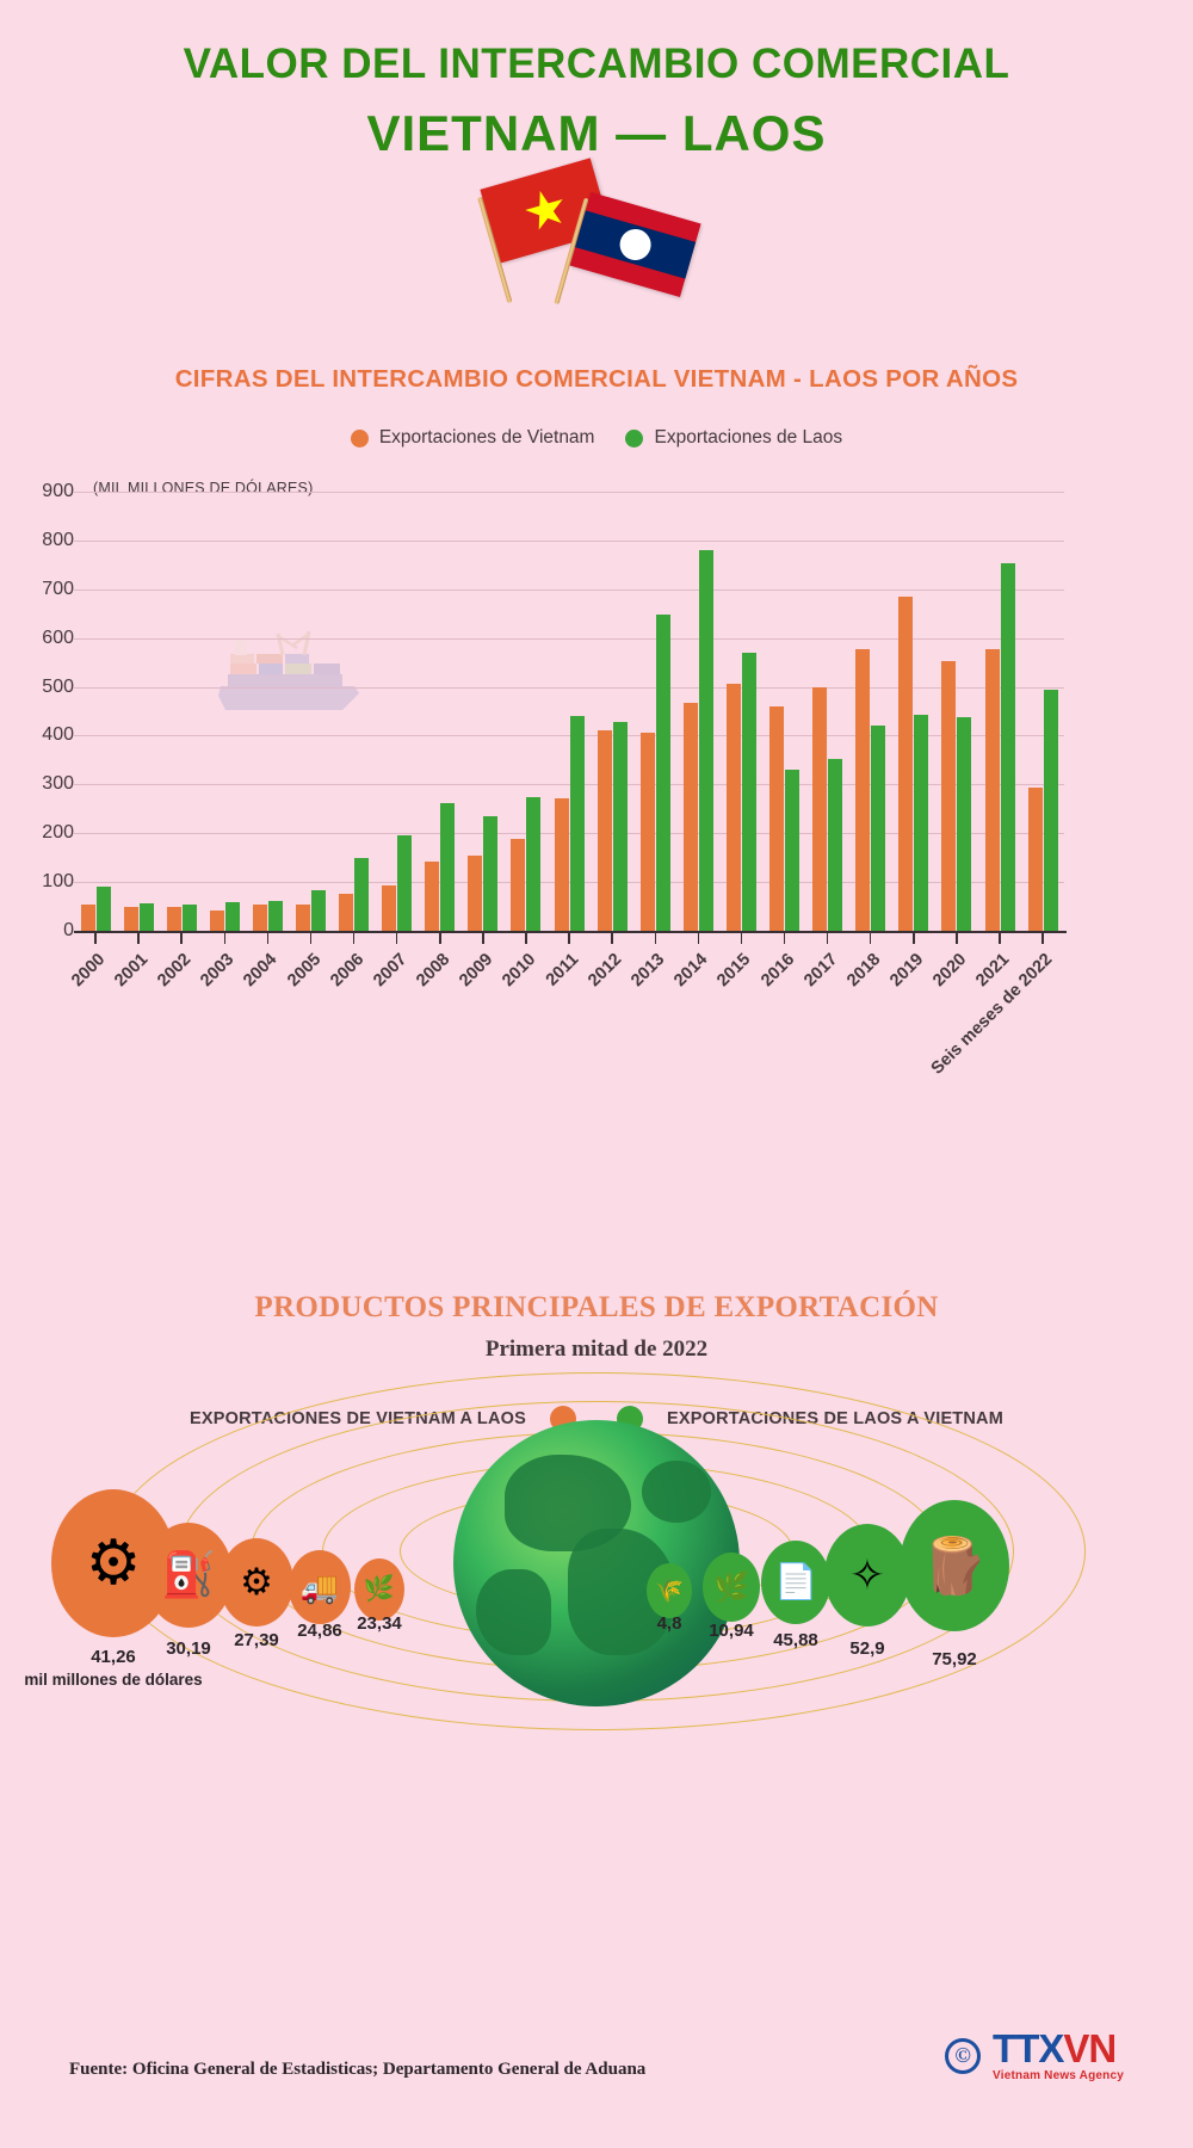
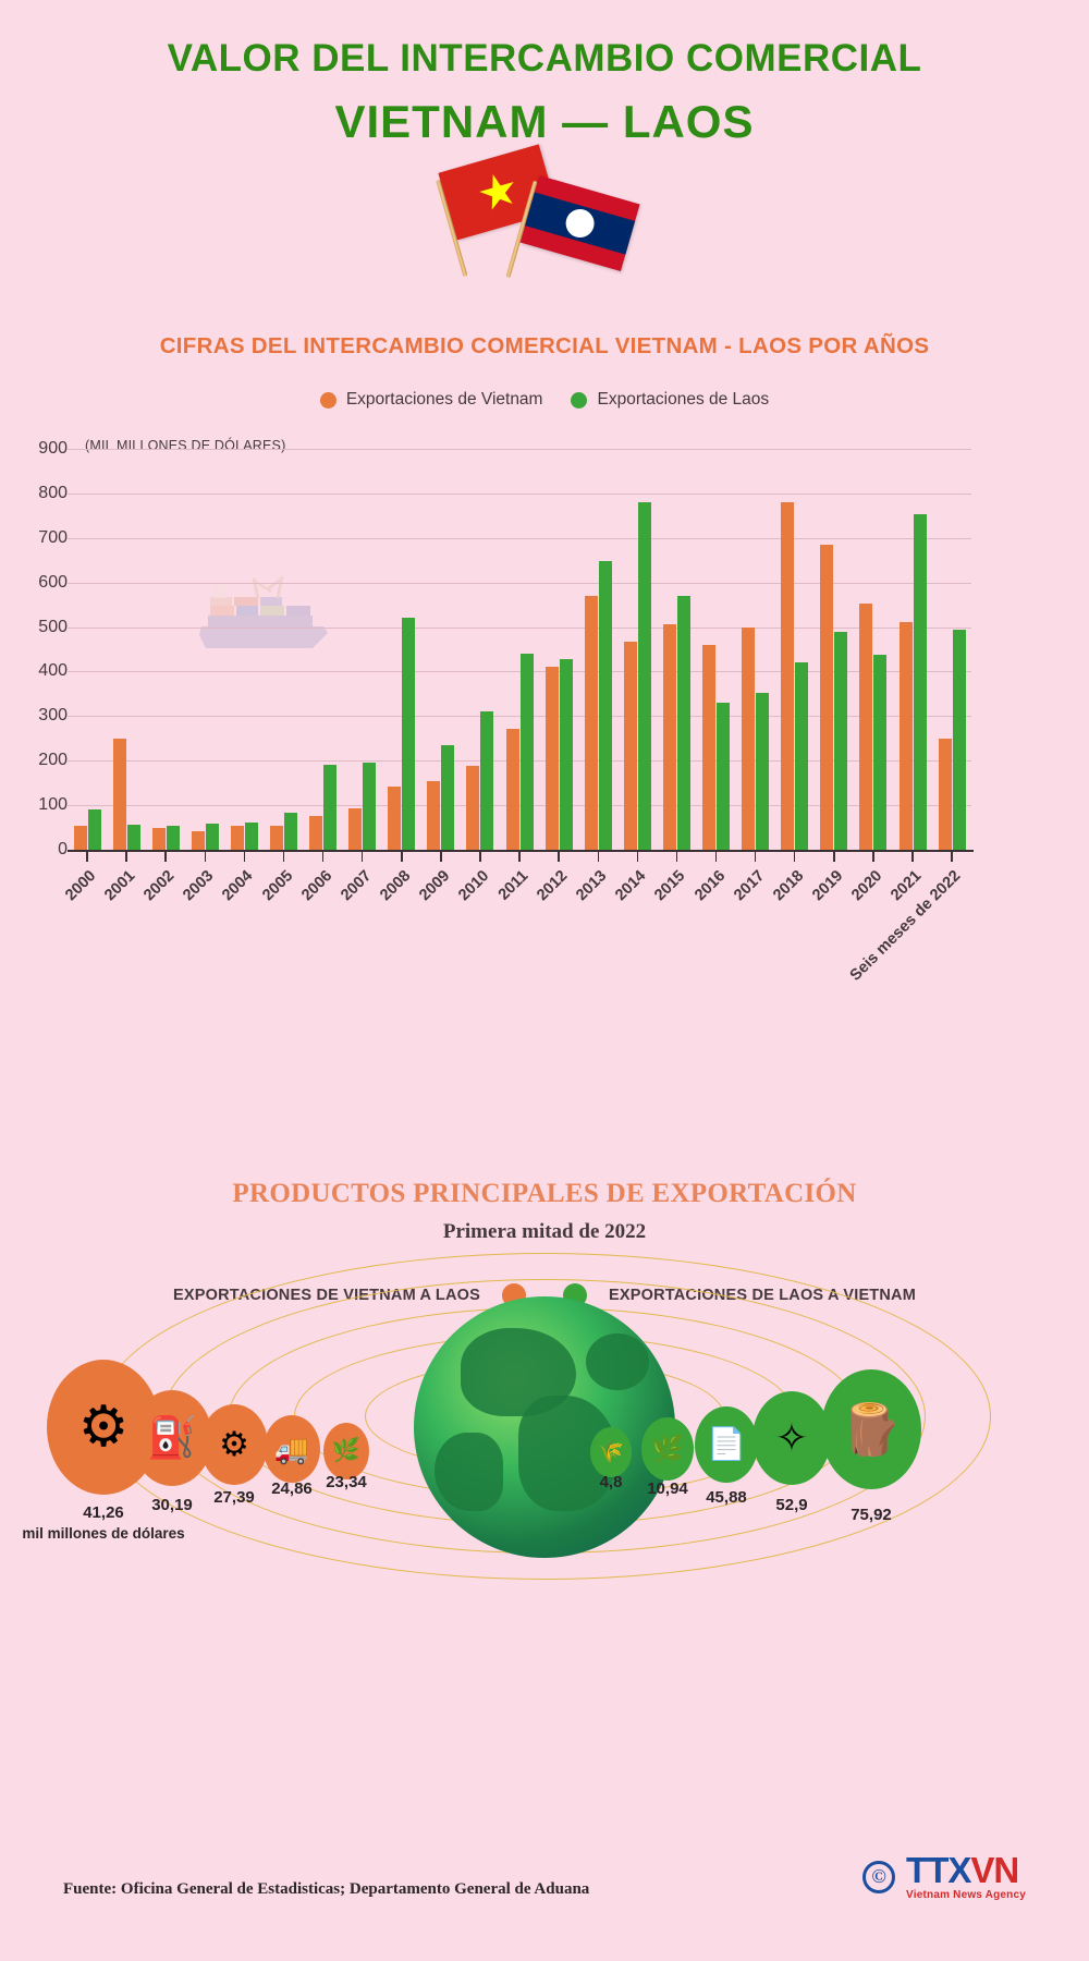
Exportaciones de Vietnam/2001: 50 -> 250
Exportaciones de Laos/2006: 150 -> 190
Exportaciones de Laos/2008: 260 -> 520
Exportaciones de Laos/2010: 280 -> 310
Exportaciones de Vietnam/2013: 400 -> 570
Exportaciones de Vietnam/2018: 580 -> 780
Exportaciones de Laos/2019: 440 -> 490
Exportaciones de Vietnam/2021: 580 -> 510
Exportaciones de Vietnam/Seis meses de 2022: 290 -> 250
